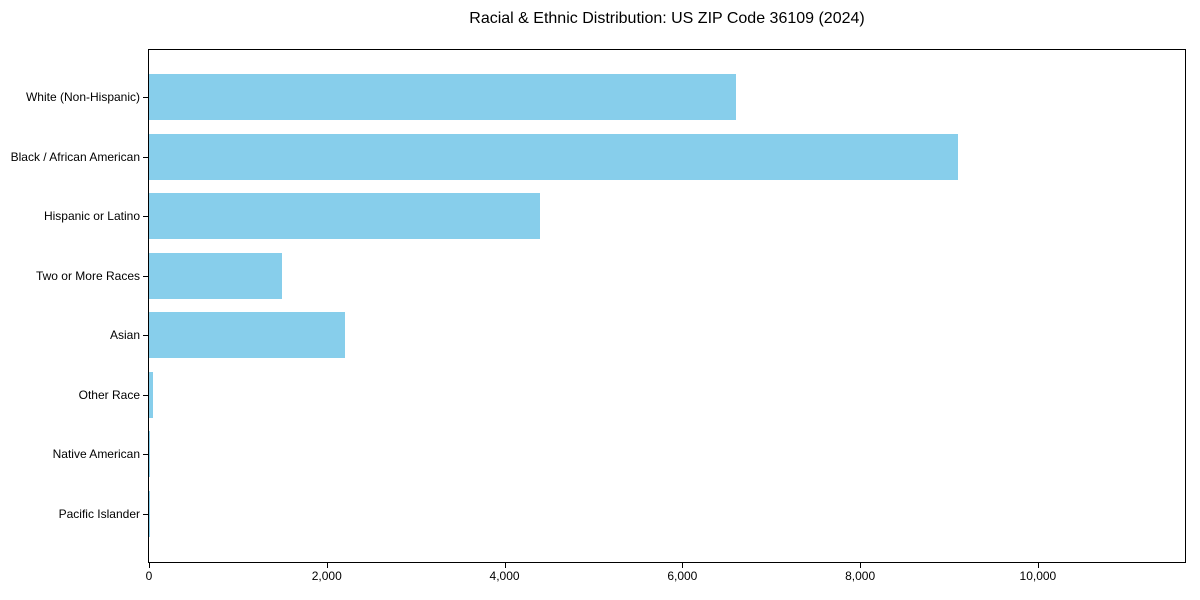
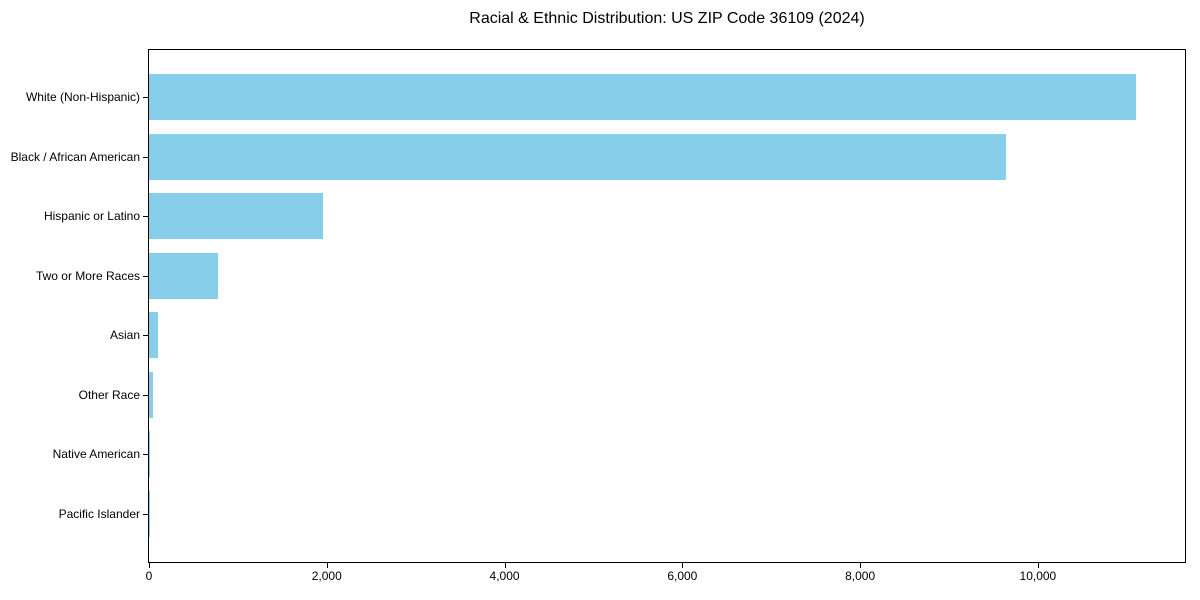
White (Non-Hispanic): 6600 -> 11100
Black / African American: 9100 -> 9600
Hispanic or Latino: 4400 -> 2000
Two or More Races: 1500 -> 800
Asian: 2200 -> 100
